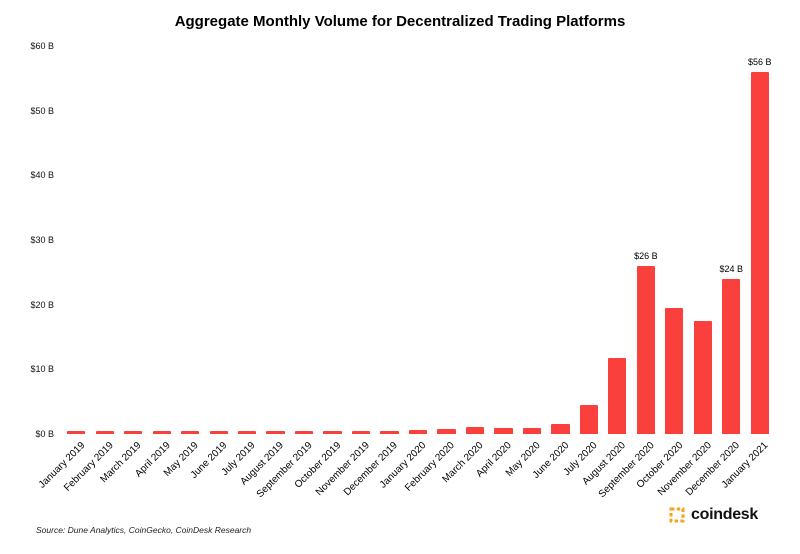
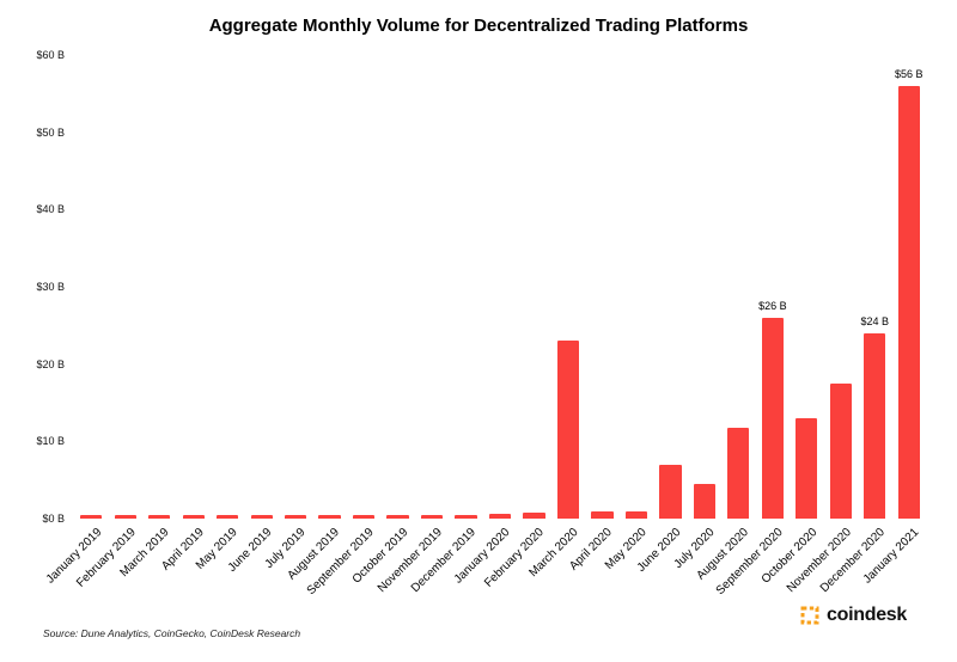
March 2020: $1B -> $23B
June 2020: $2B -> $7B
October 2020: $20B -> $13B
